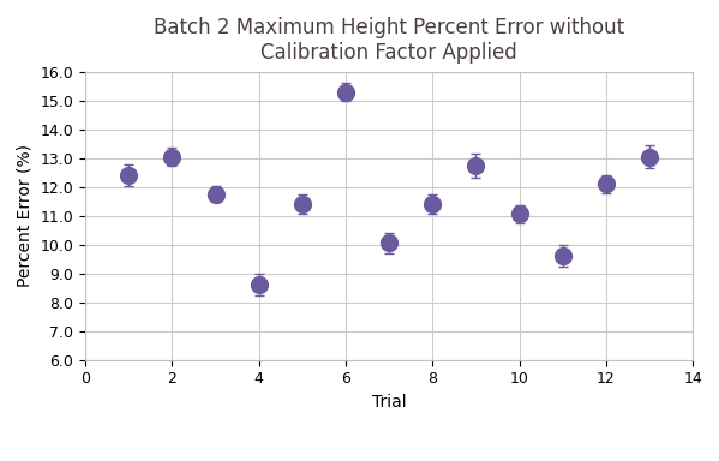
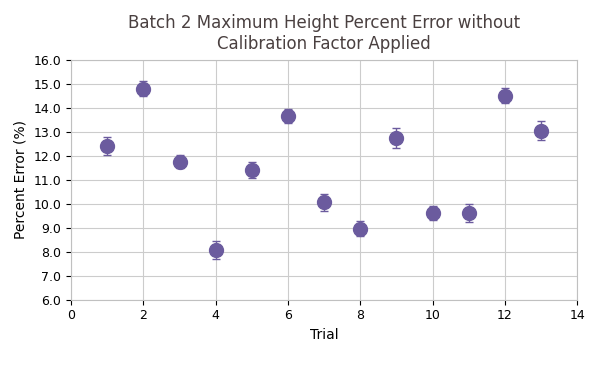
2: 13.05 -> 14.80
4: 8.60 -> 8.05
6: 15.30 -> 13.65
8: 11.40 -> 8.95
10: 11.05 -> 9.60
12: 12.10 -> 14.50
